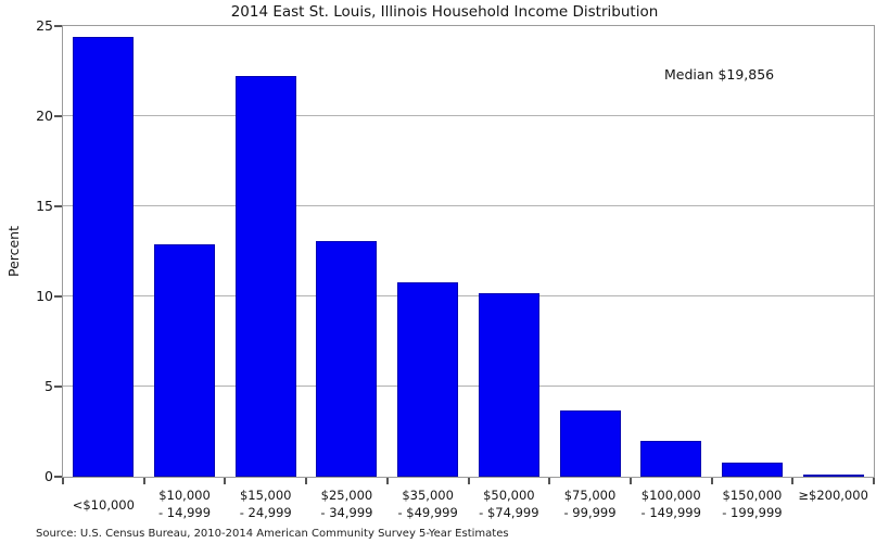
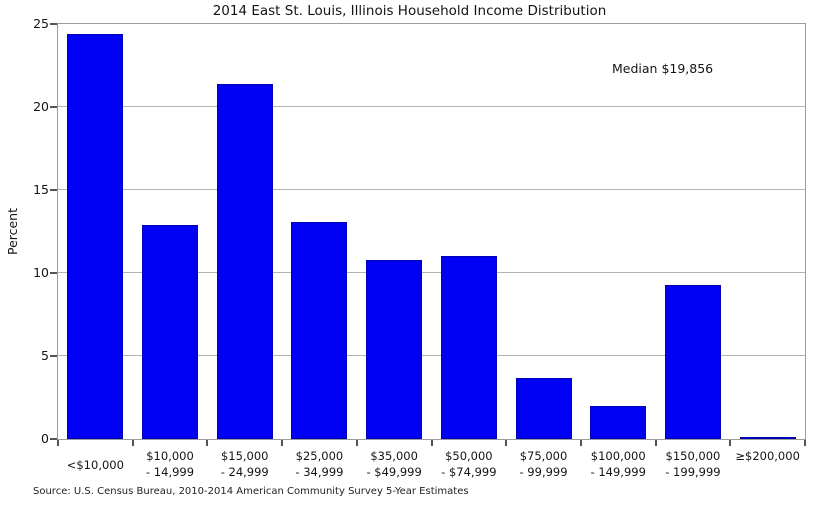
$15,000 - 24,999: 22.2 -> 21.4
$50,000 - $74,999: 10.2 -> 11.0
$150,000 - 199,999: 0.8 -> 9.3
